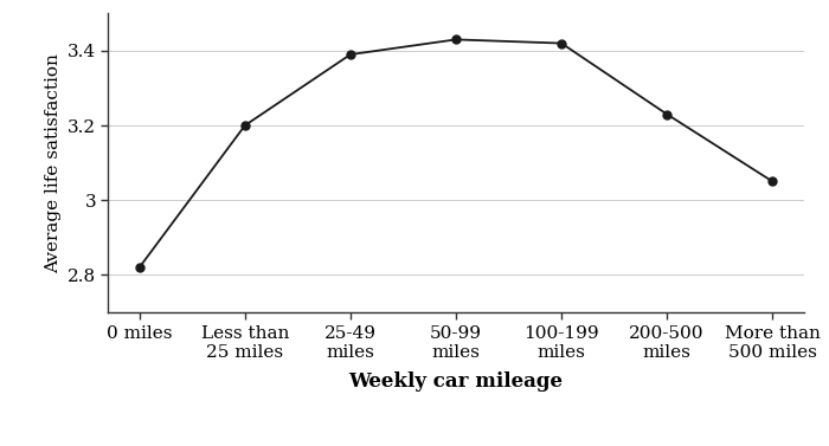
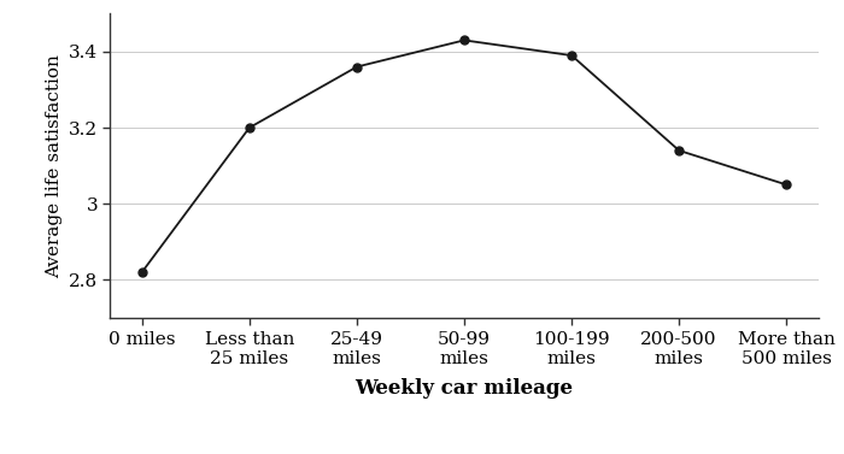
25-49 miles: 3.39 -> 3.36
100-199 miles: 3.42 -> 3.39
200-500 miles: 3.23 -> 3.14
